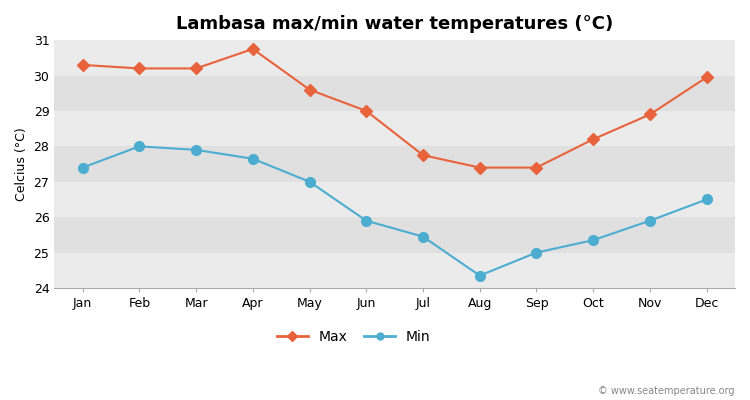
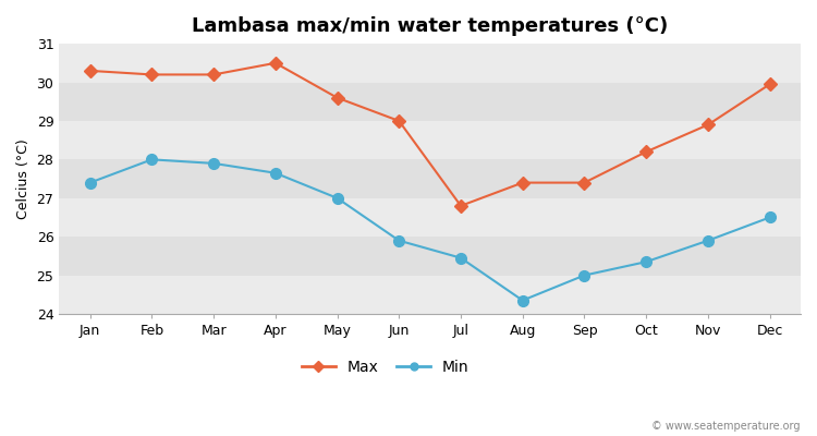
Max/Apr: 30.75 -> 30.50
Max/Jul: 27.75 -> 26.80
